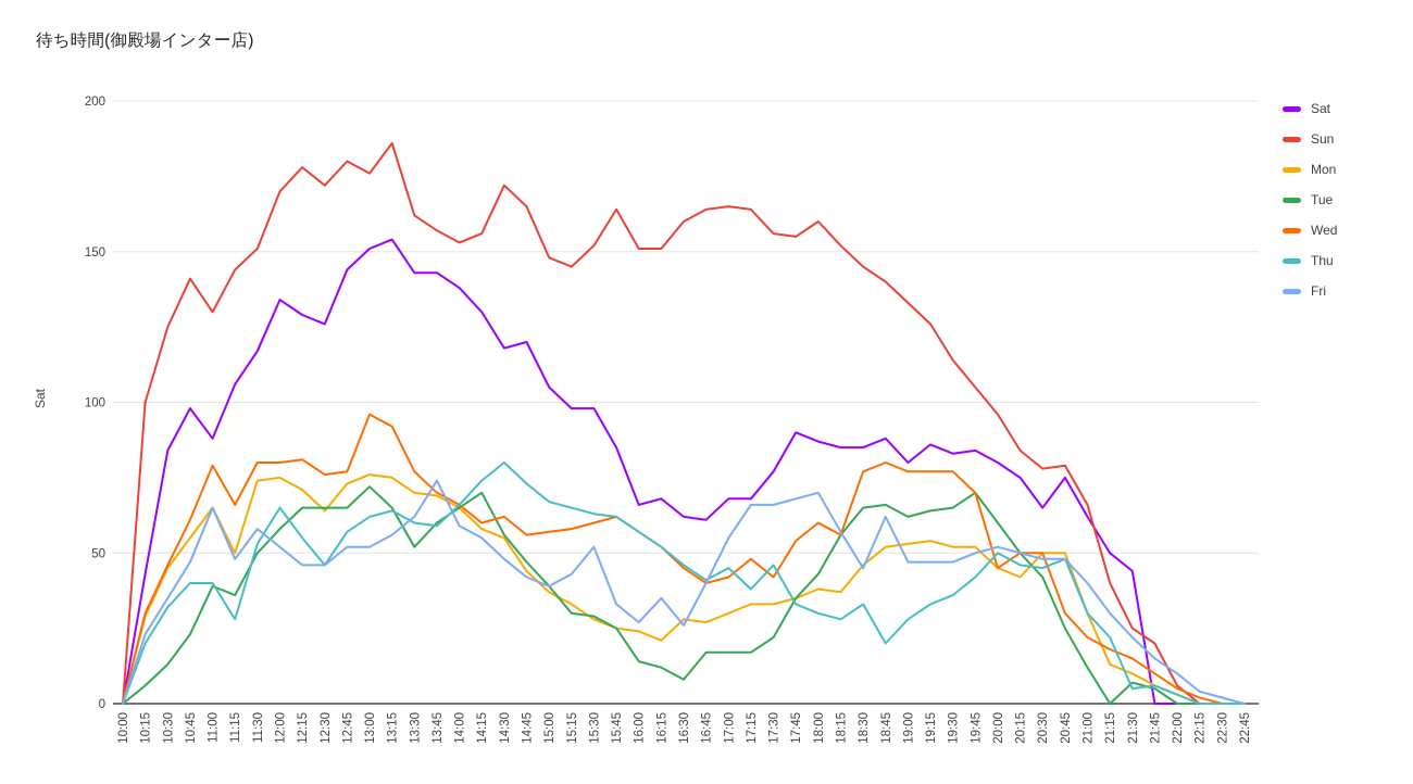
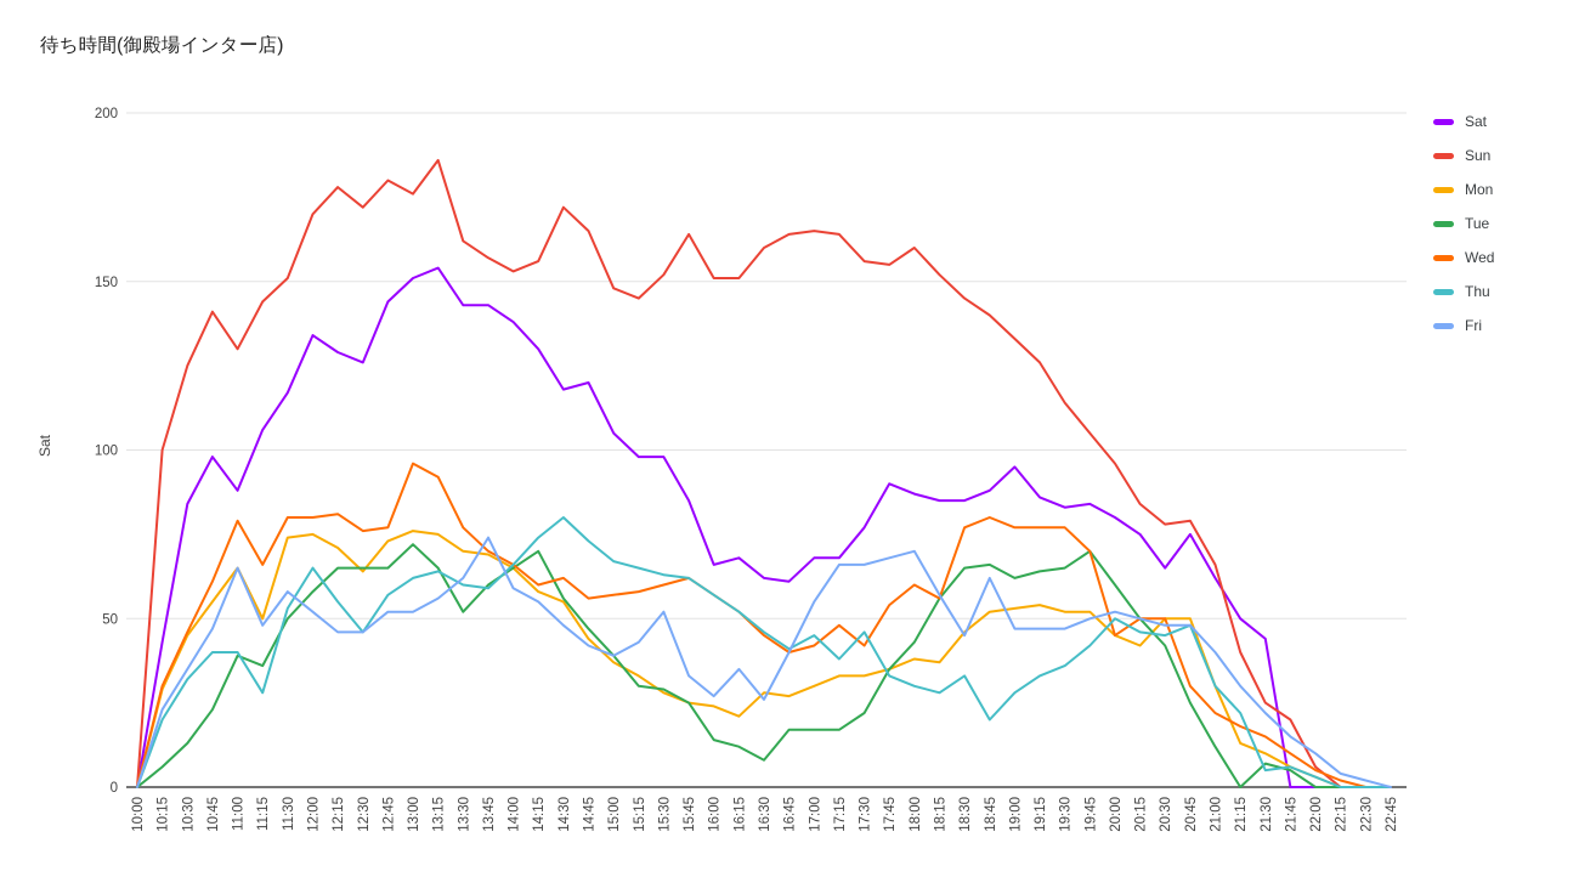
Sat/19:00: 80 -> 95
